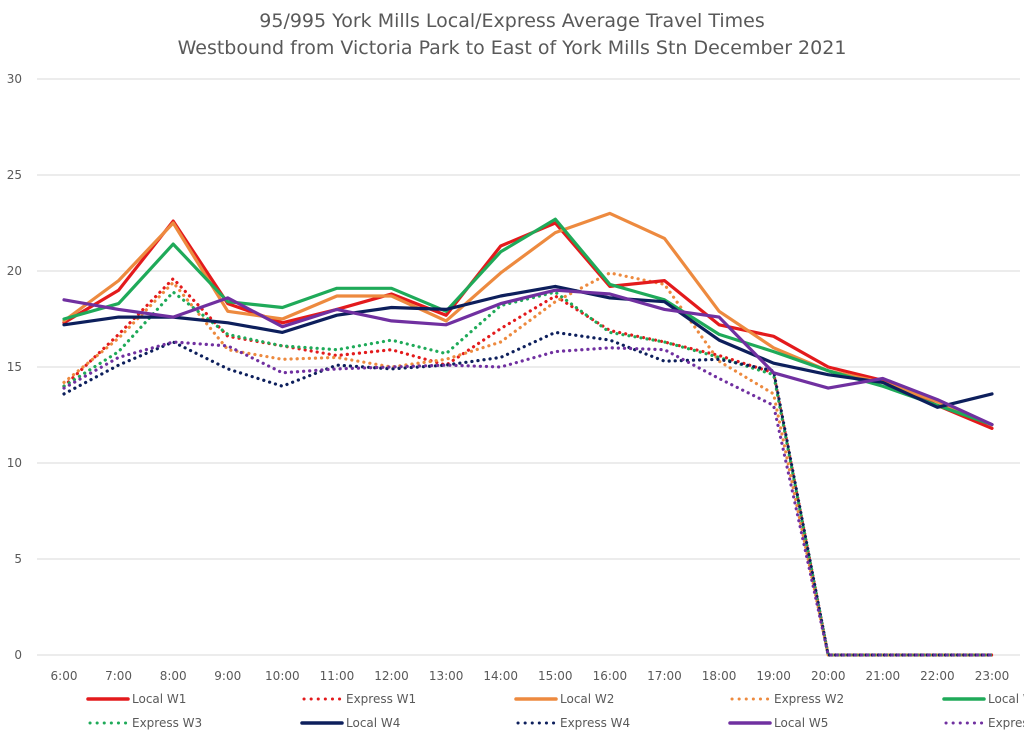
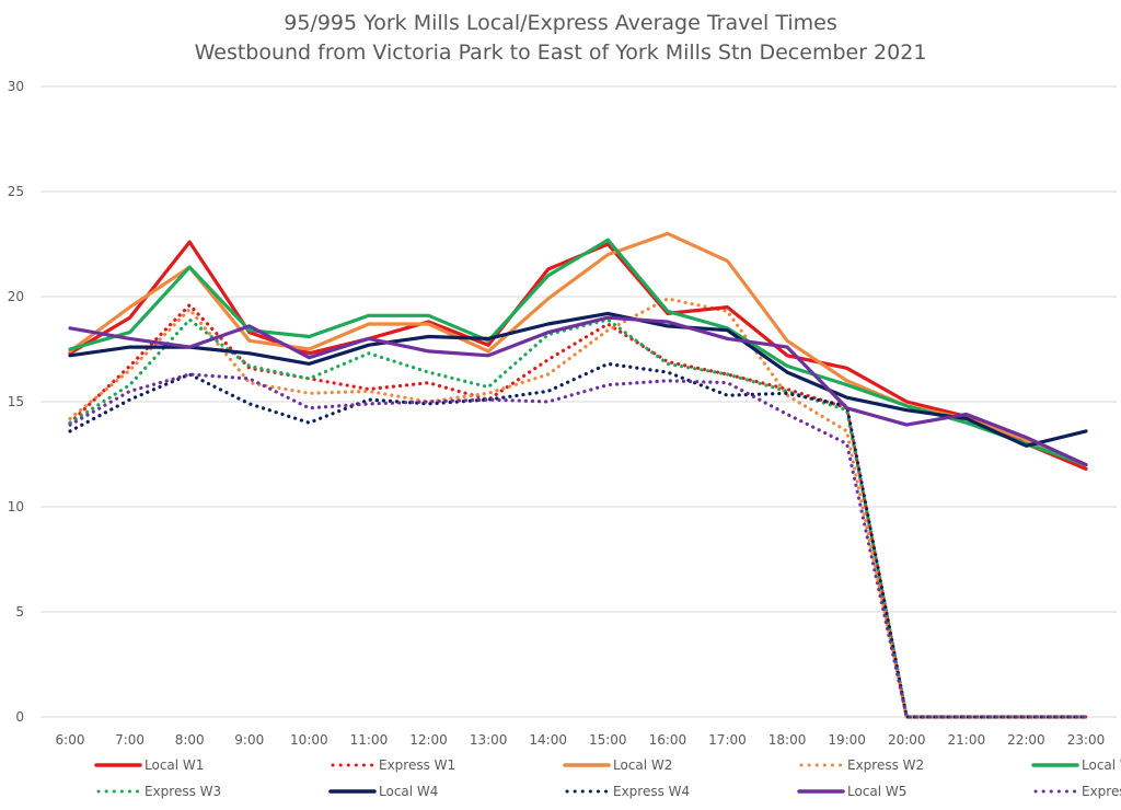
Local W2/8:00: 22.5 -> 21.4
Express W3/11:00: 15.9 -> 17.3
